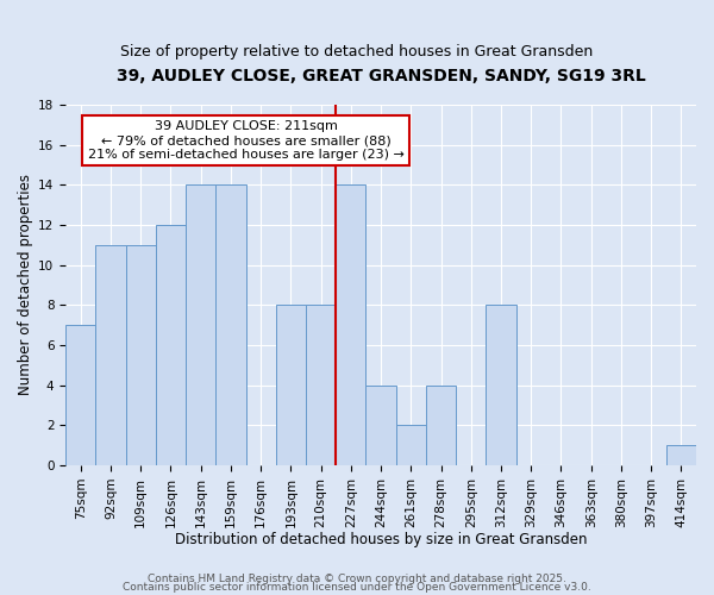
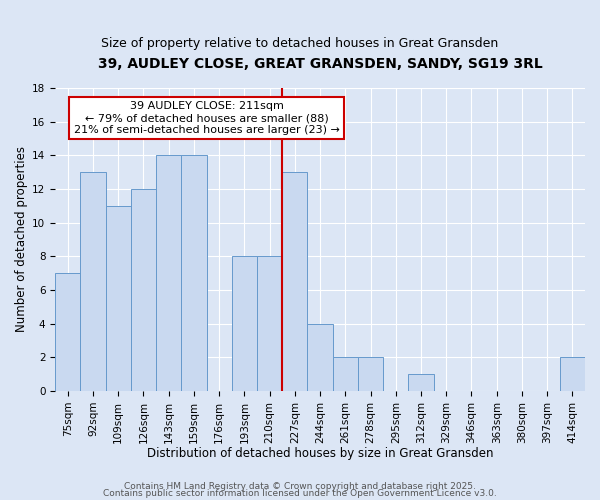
92sqm: 11 -> 13
227sqm: 14 -> 13
278sqm: 4 -> 2
312sqm: 8 -> 1
414sqm: 1 -> 2
